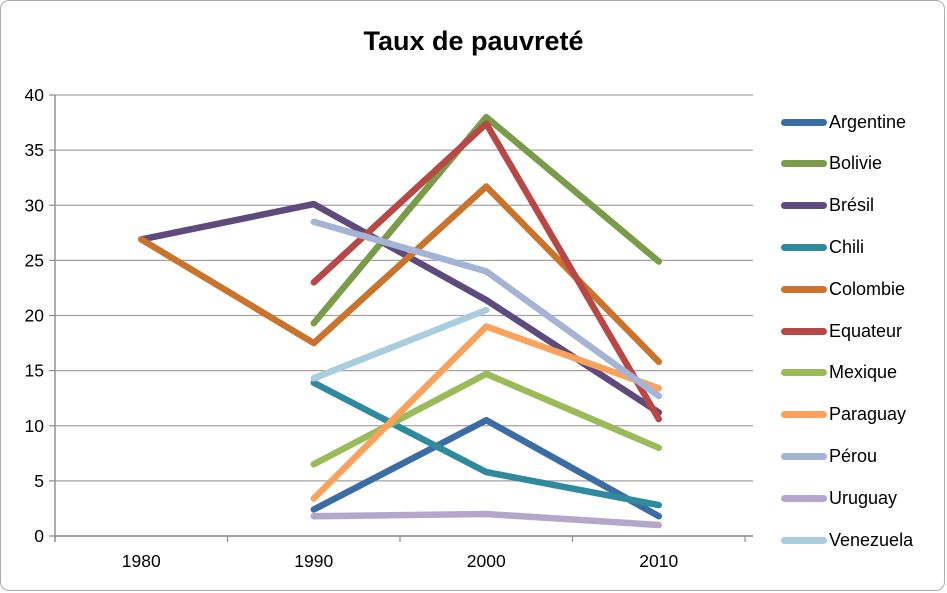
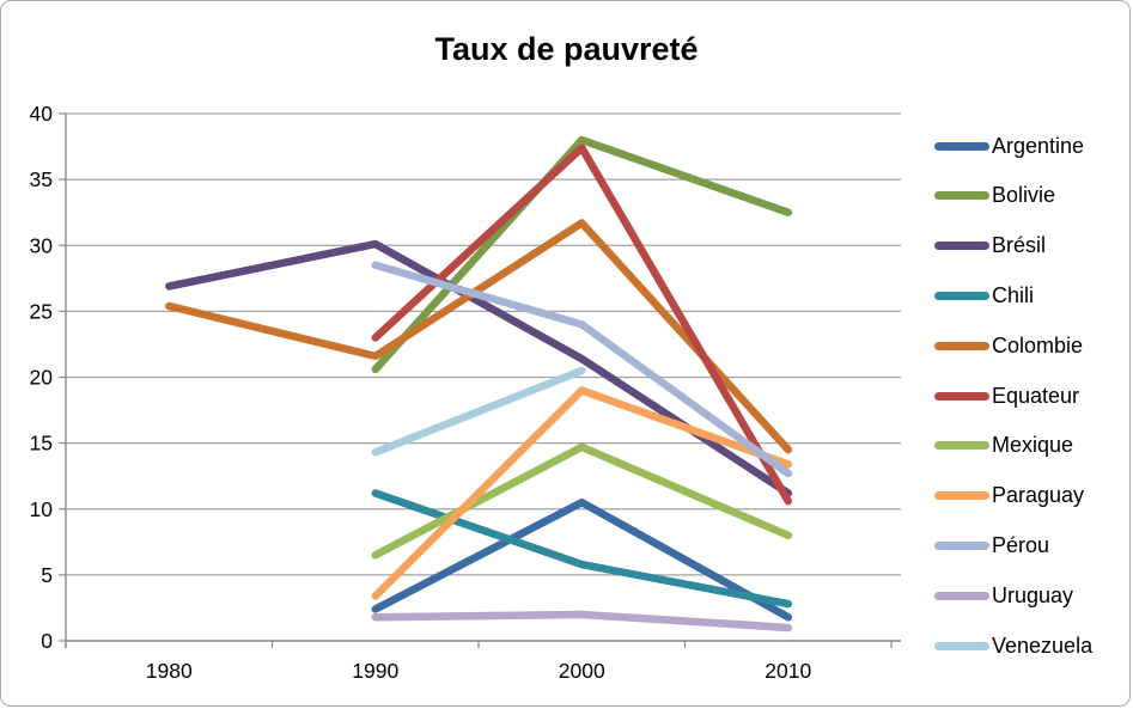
Colombie/1980: 26.9 -> 25.4
Bolivie/1990: 19.3 -> 20.6
Chili/1990: 13.9 -> 11.2
Colombie/1990: 17.5 -> 21.6
Bolivie/2010: 24.9 -> 32.5
Colombie/2010: 15.8 -> 14.5
